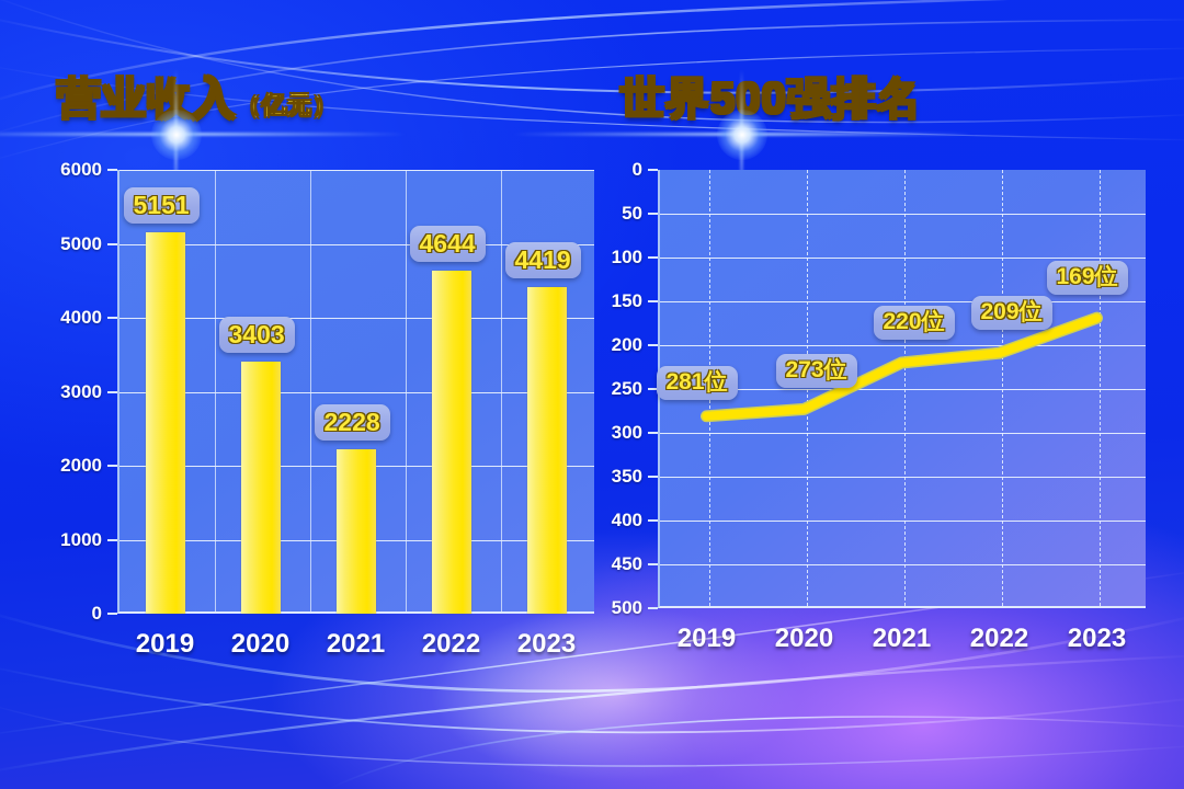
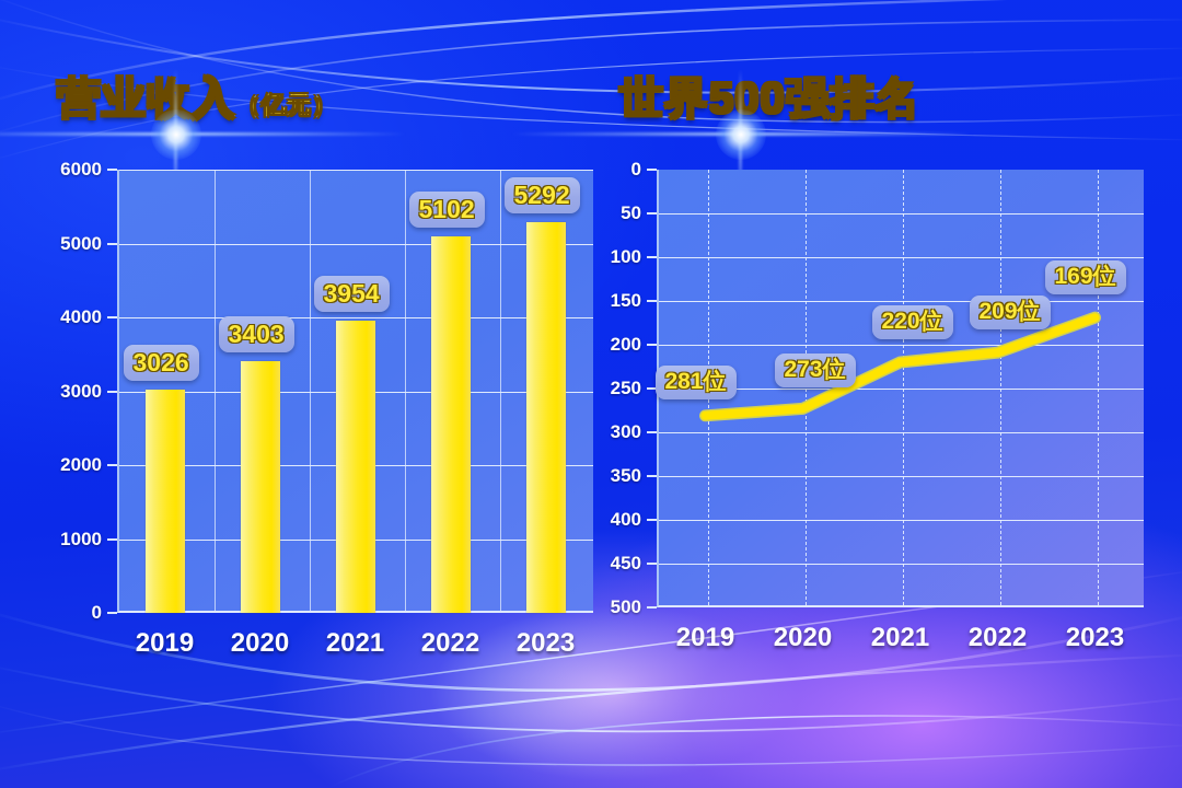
营业收入（亿元）/2019: 5151 -> 3026
营业收入（亿元）/2021: 2228 -> 3954
营业收入（亿元）/2022: 4644 -> 5102
营业收入（亿元）/2023: 4419 -> 5292
